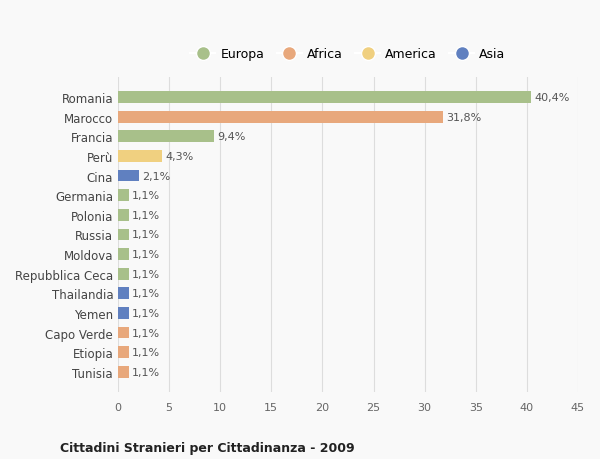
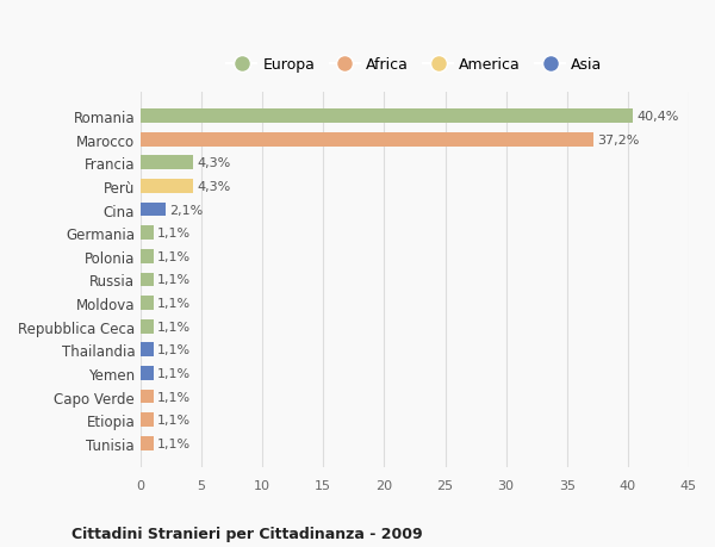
Marocco: 31,8% -> 37,2%
Francia: 9,4% -> 4,3%
